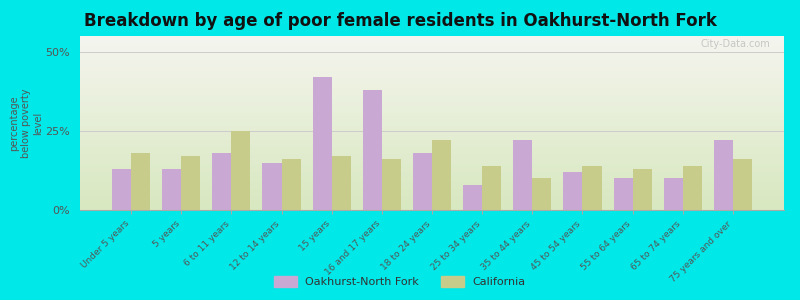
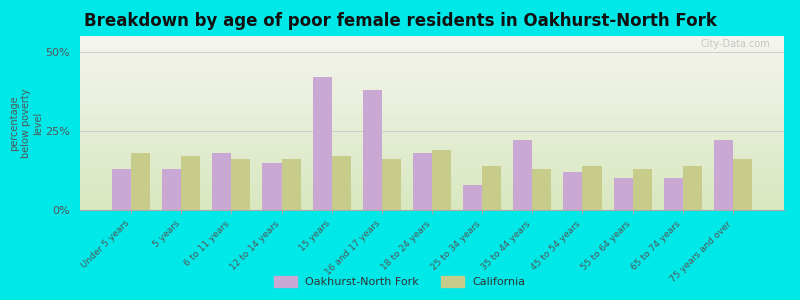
California/6 to 11 years: 25% -> 16%
California/18 to 24 years: 22% -> 19%
California/35 to 44 years: 10% -> 13%
